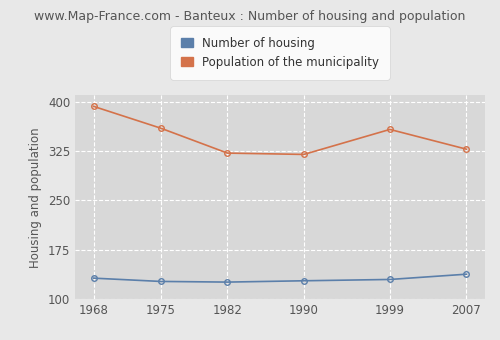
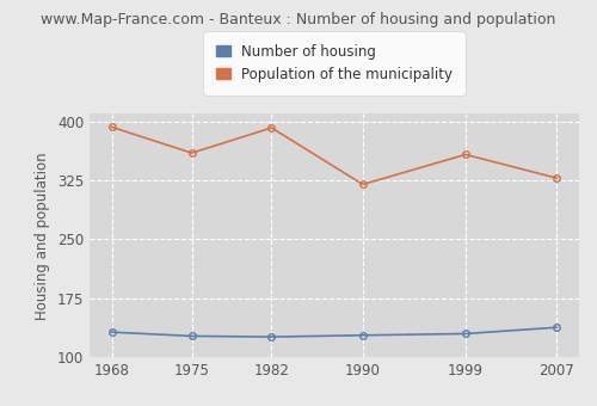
Population of the municipality/1982: 322 -> 392
